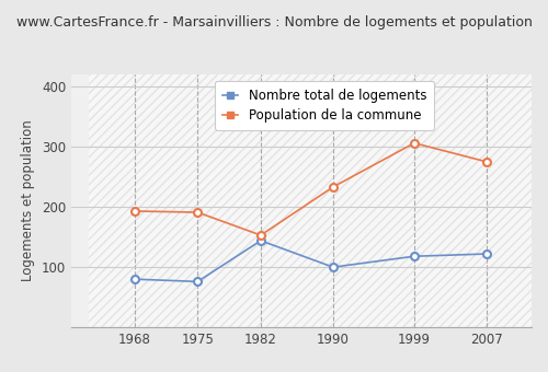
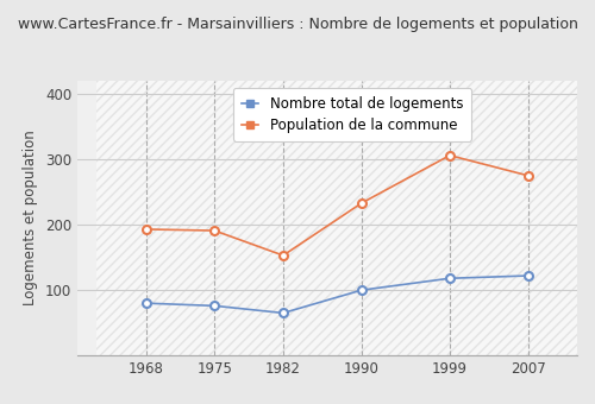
Nombre total de logements/1982: 144 -> 65
